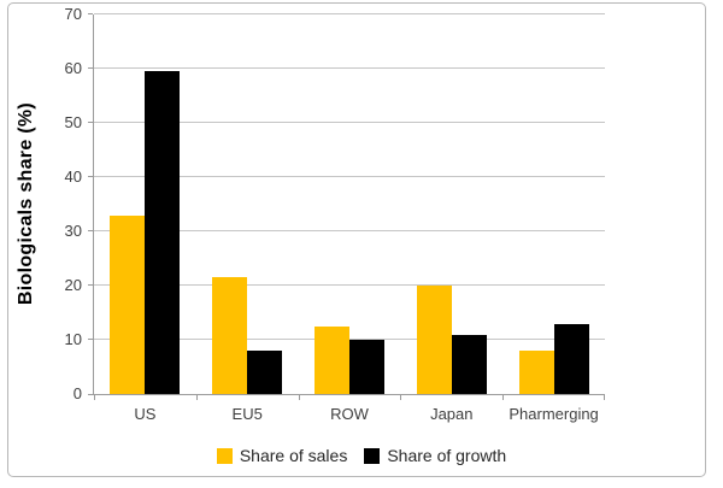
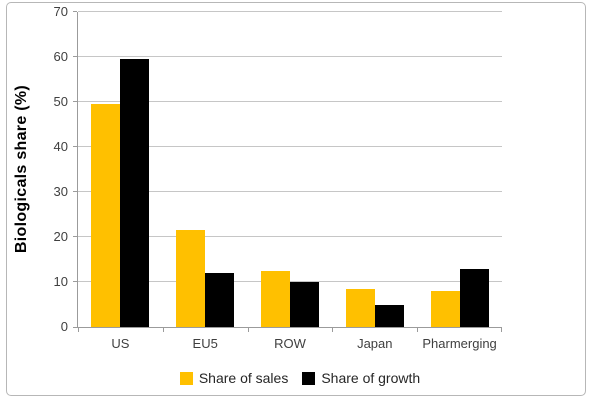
Share of sales/US: 33 -> 50
Share of growth/EU5: 8 -> 12
Share of sales/Japan: 20 -> 8
Share of growth/Japan: 11 -> 5
